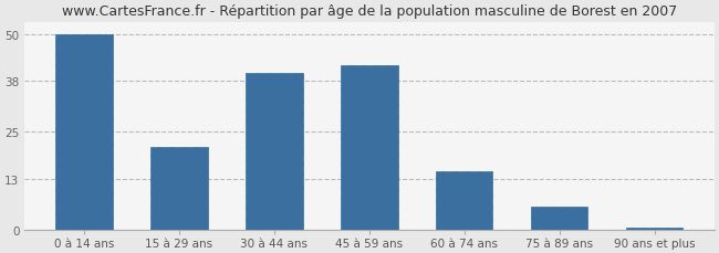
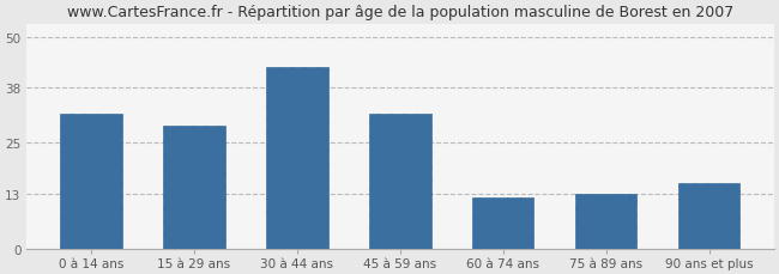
0 à 14 ans: 50.0 -> 32.0
15 à 29 ans: 21.0 -> 29.0
30 à 44 ans: 40.0 -> 43.0
45 à 59 ans: 42.0 -> 32.0
60 à 74 ans: 15.0 -> 12.0
75 à 89 ans: 6.0 -> 13.0
90 ans et plus: 0.5 -> 15.5
